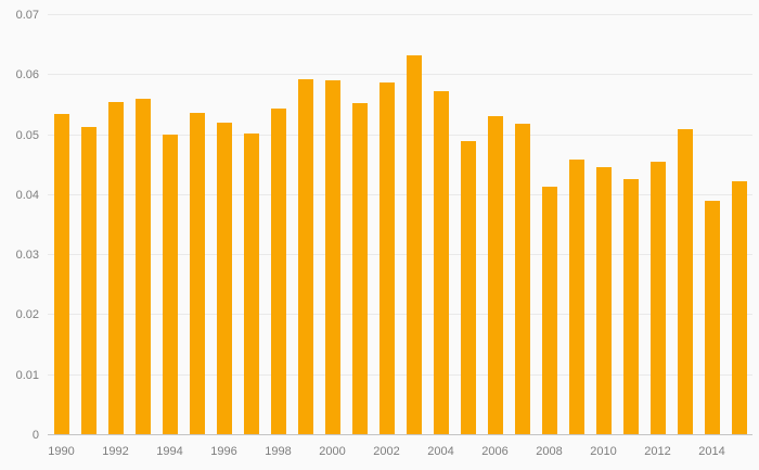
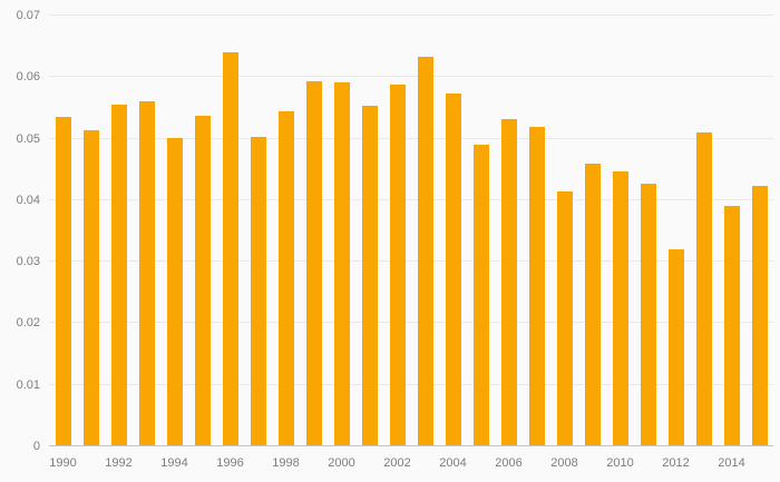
1996: 0.052 -> 0.064
2012: 0.045 -> 0.032
